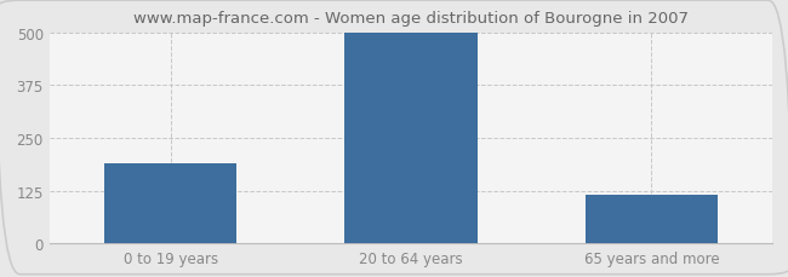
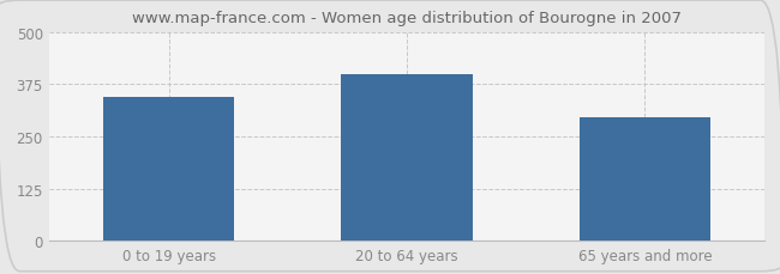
0 to 19 years: 190 -> 345
20 to 64 years: 500 -> 400
65 years and more: 115 -> 295
